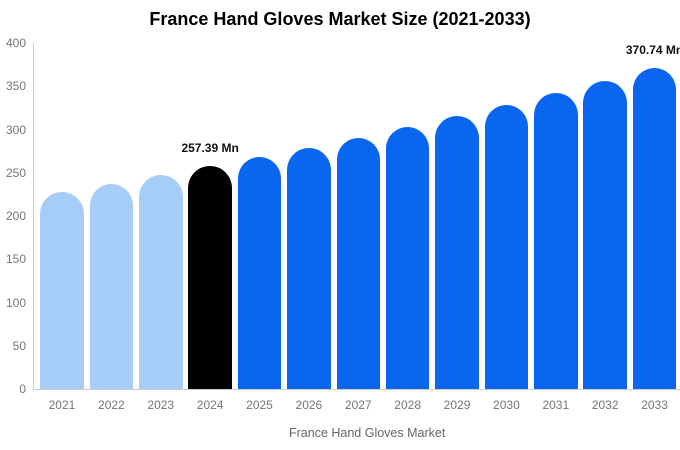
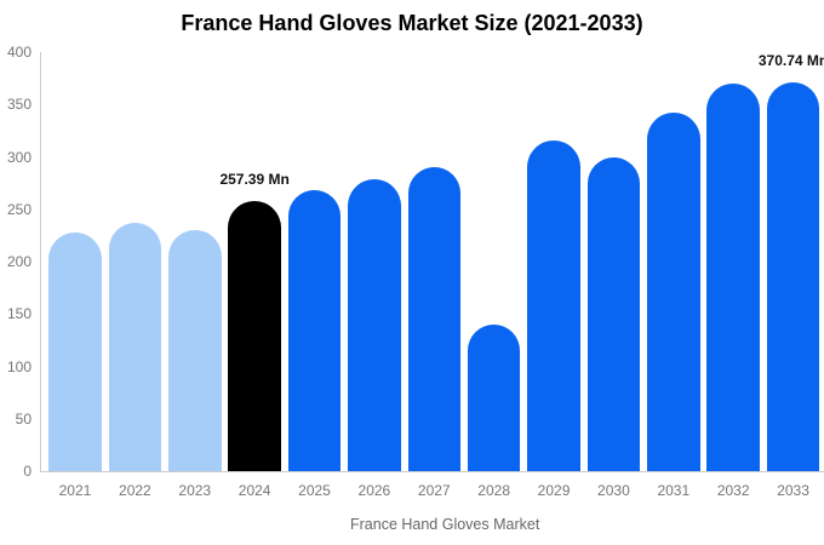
2023: 250 -> 230
2028: 300 -> 140
2030: 330 -> 300
2032: 360 -> 370
